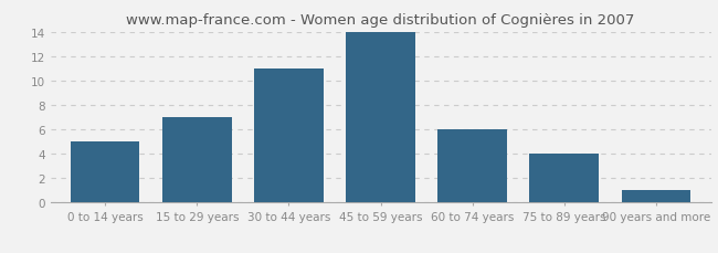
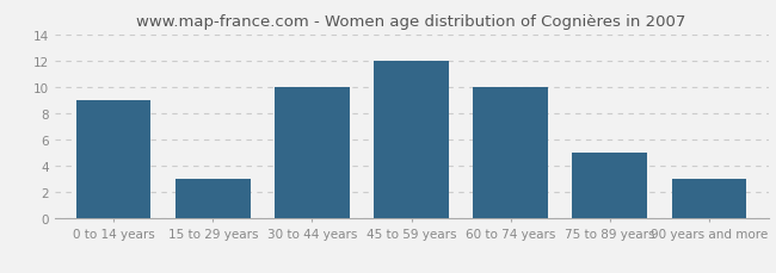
0 to 14 years: 5 -> 9
15 to 29 years: 7 -> 3
30 to 44 years: 11 -> 10
45 to 59 years: 14 -> 12
60 to 74 years: 6 -> 10
75 to 89 years: 4 -> 5
90 years and more: 1 -> 3
